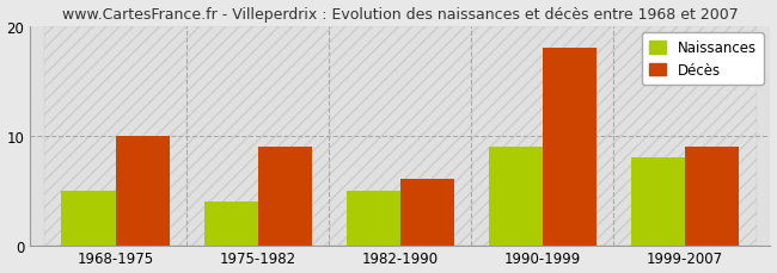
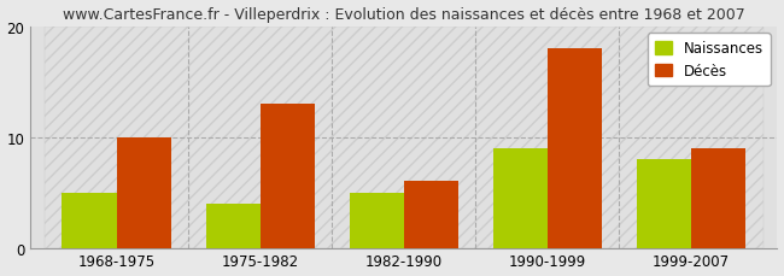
Décès/1975-1982: 9 -> 13
